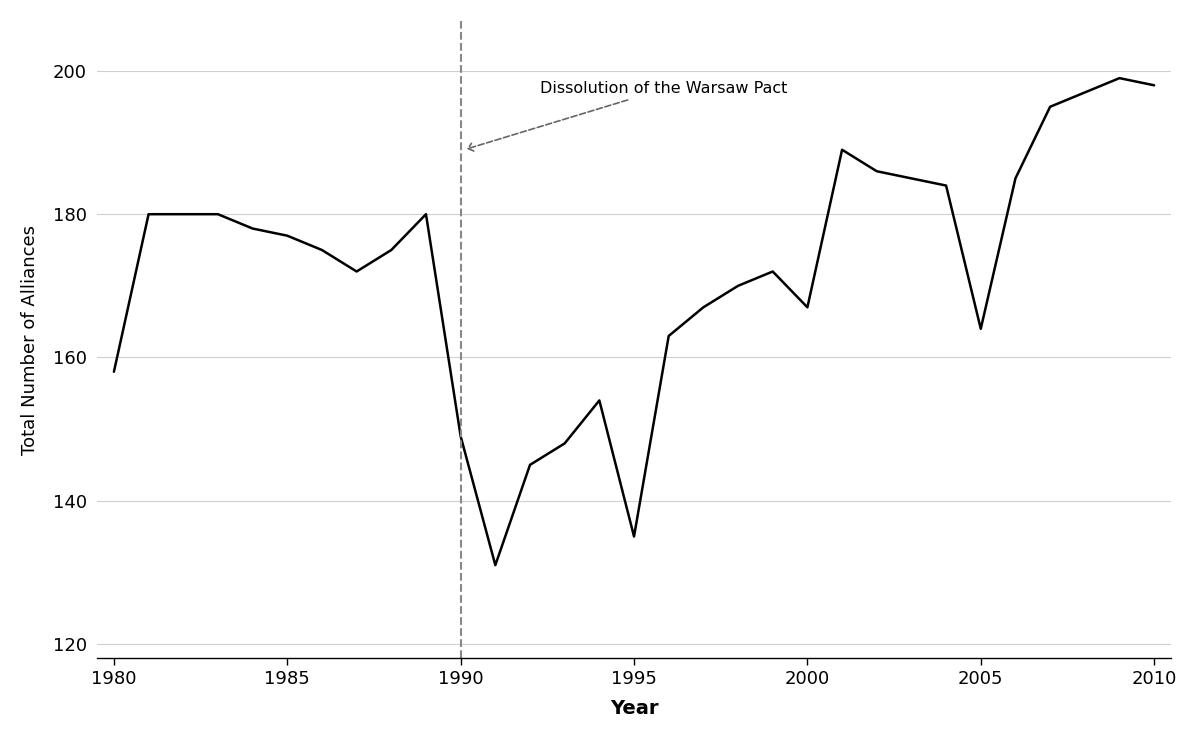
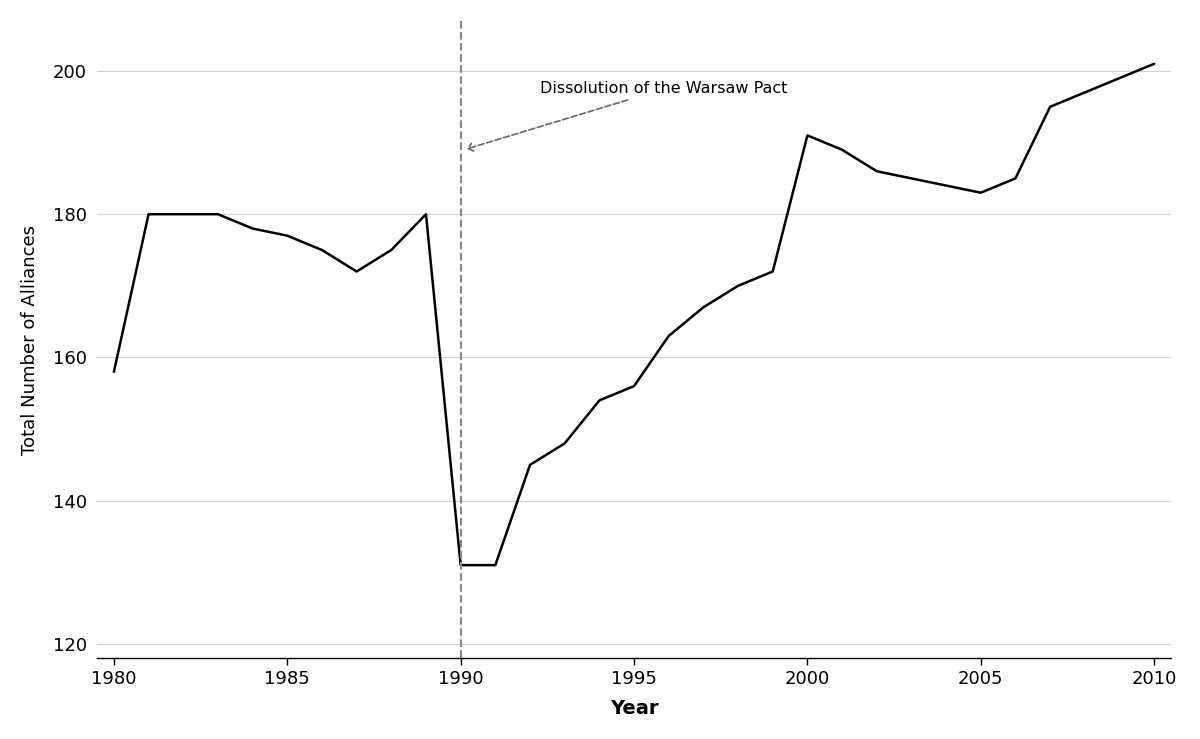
1990: 149 -> 131
1995: 135 -> 156
2000: 167 -> 191
2005: 164 -> 183
2010: 198 -> 201
